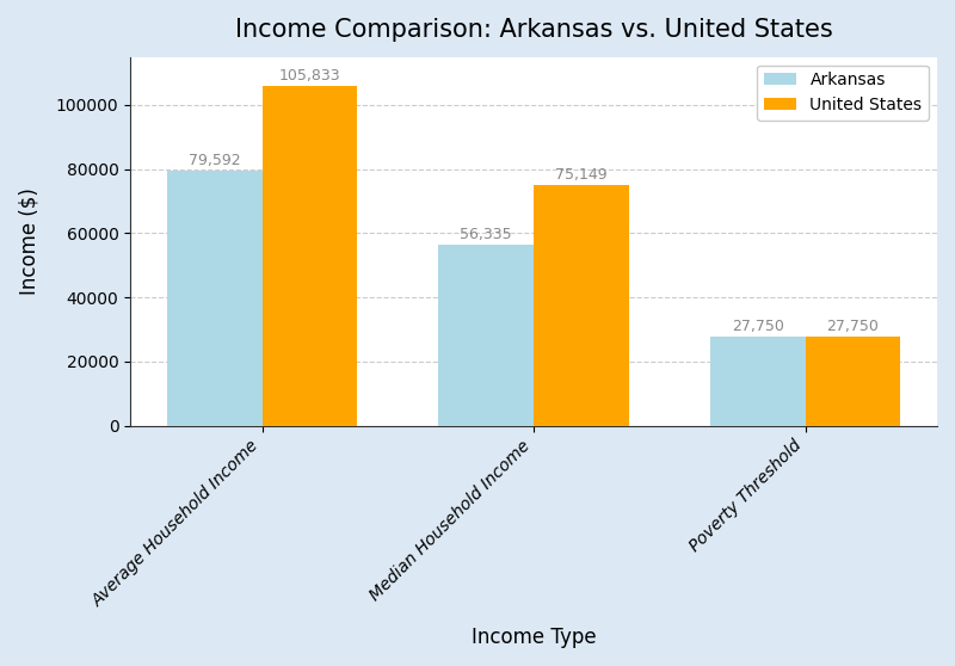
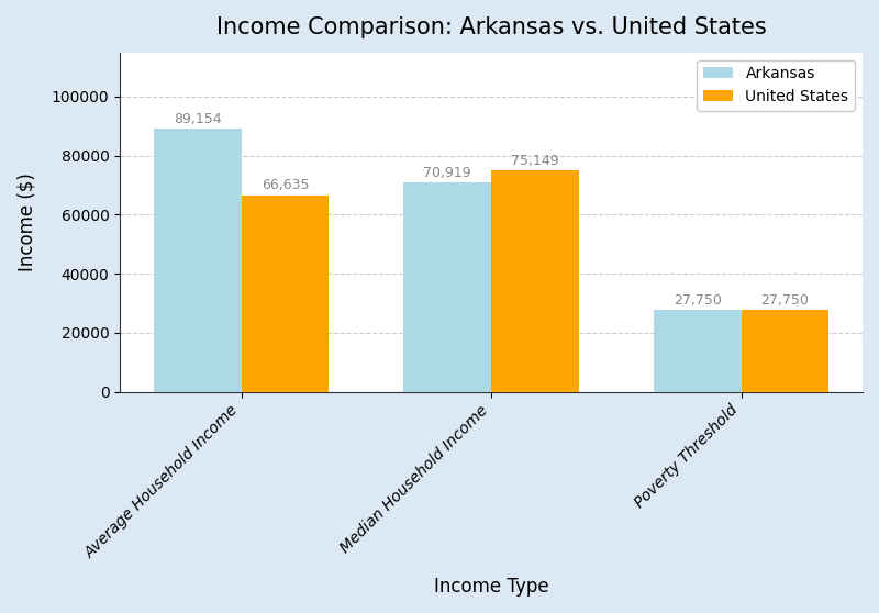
Arkansas/Average Household Income: 79,592 -> 89,154
United States/Average Household Income: 105,833 -> 66,635
Arkansas/Median Household Income: 56,335 -> 70,919
